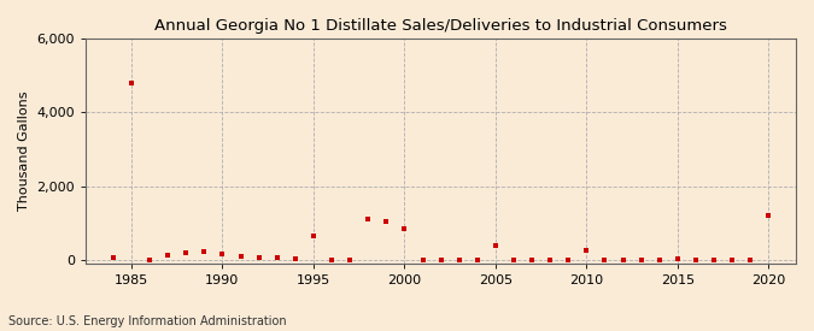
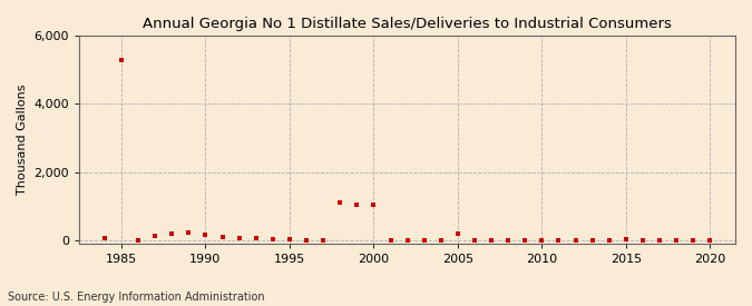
1985: 4,800 -> 5,270
1995: 650 -> 20
2000: 850 -> 1,050
2005: 400 -> 180
2010: 250 -> 0
2020: 1,200 -> 0
